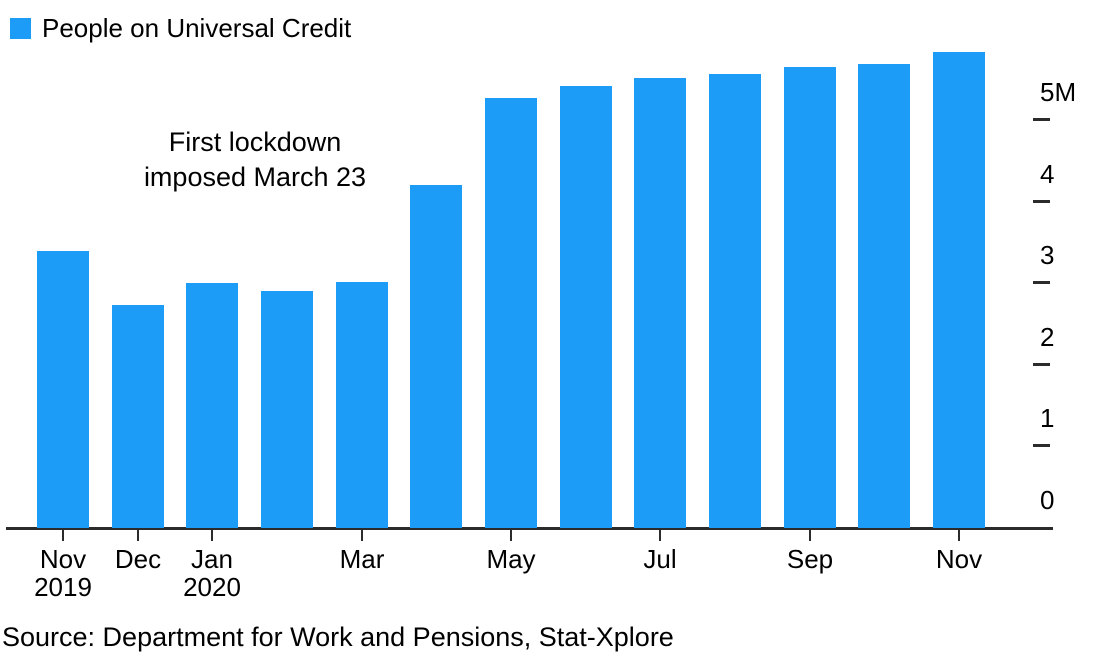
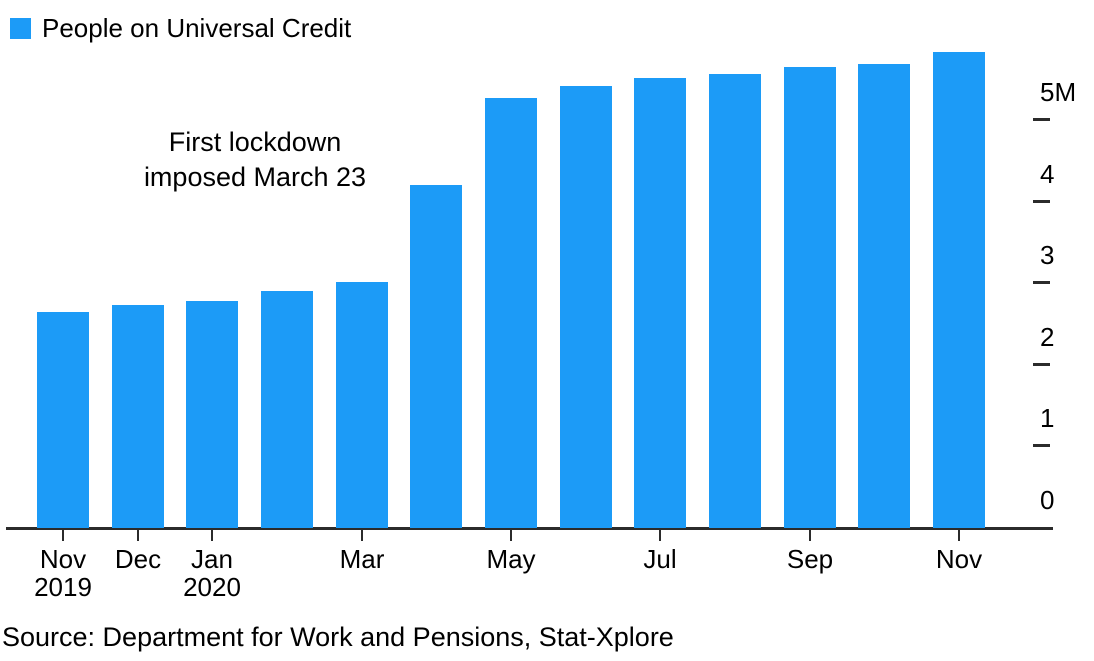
Nov 2019: 3.4M -> 2.6M
Jan 2020: 3.0M -> 2.8M
